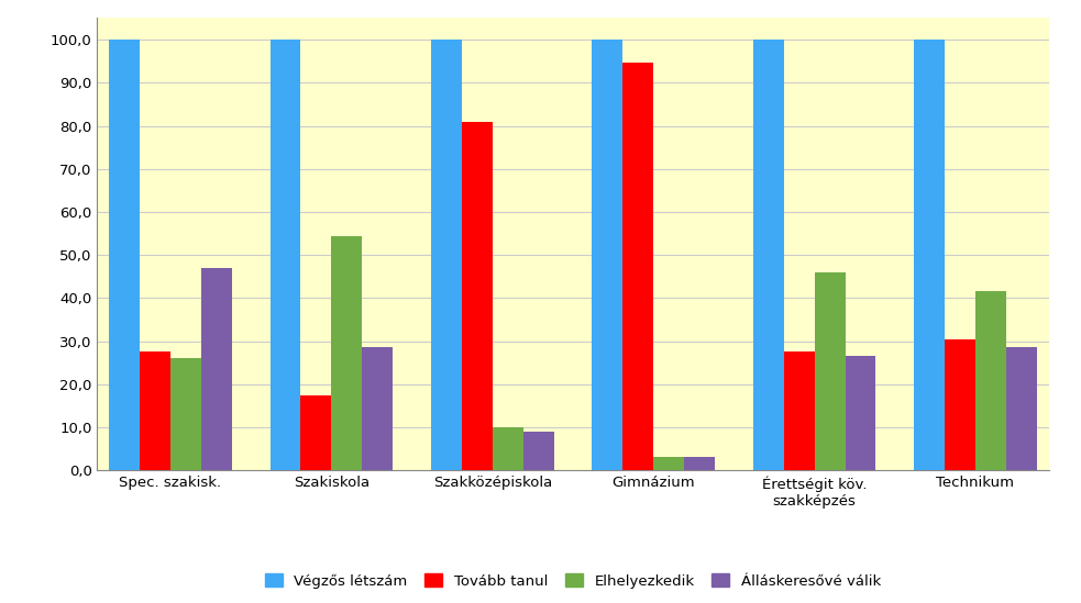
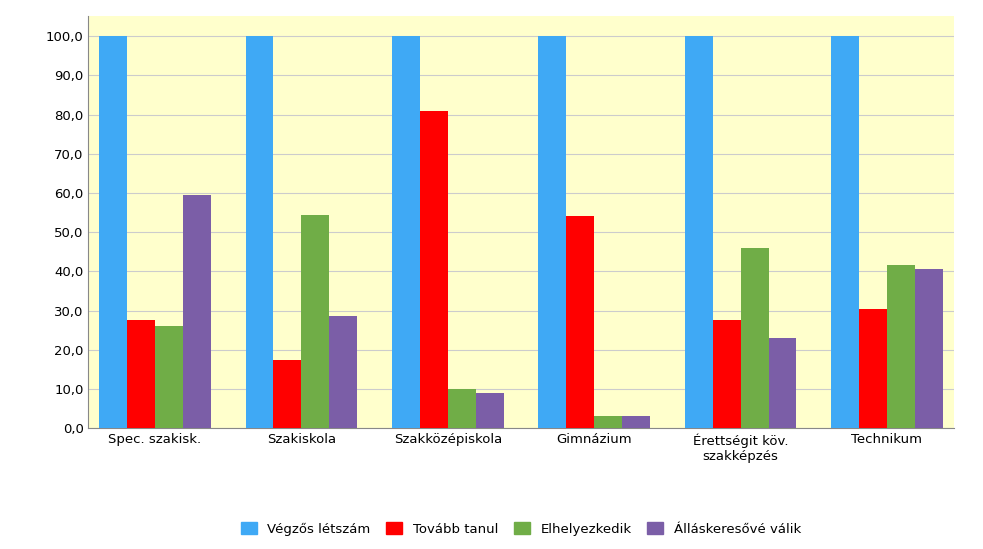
Álláskeresővé válik/Spec. szakisk.: 47,0 -> 59,5
Tovább tanul/Gimnázium: 94,6 -> 54,0
Álláskeresővé válik/Érettségit köv. szakképzés: 26,5 -> 23,0
Álláskeresővé válik/Technikum: 28,5 -> 40,5
